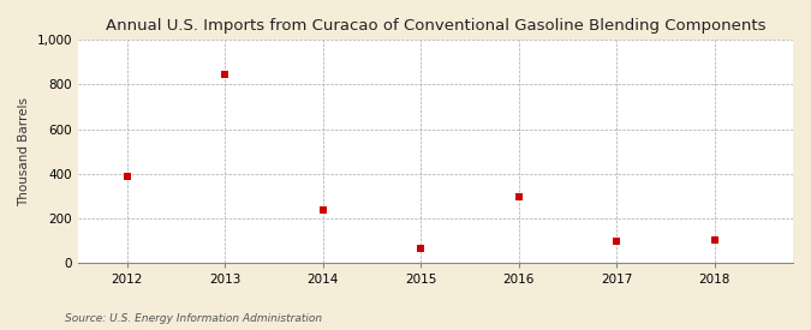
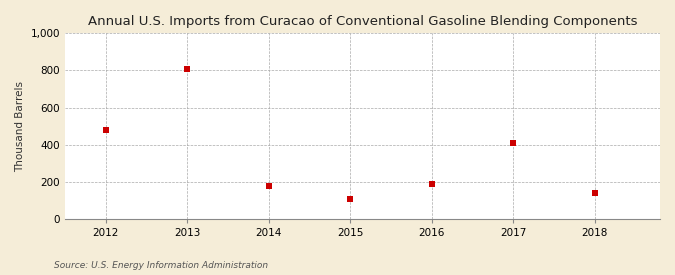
2012: 390 -> 480
2013: 850 -> 810
2014: 240 -> 180
2015: 70 -> 110
2016: 300 -> 190
2017: 100 -> 410
2018: 100 -> 140
